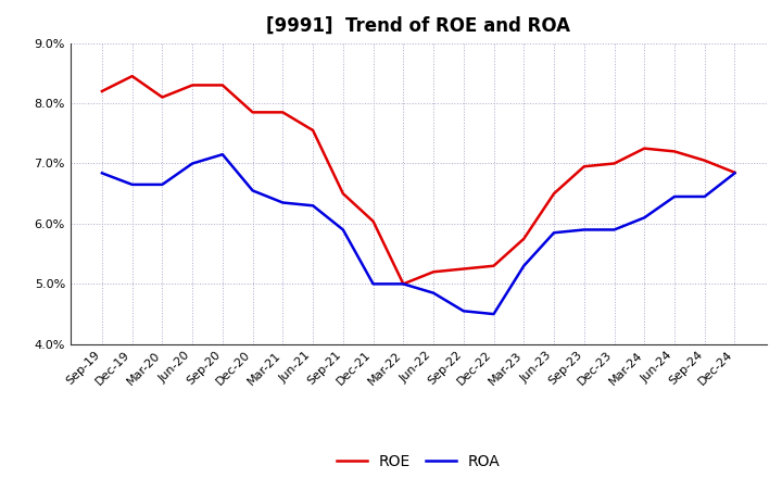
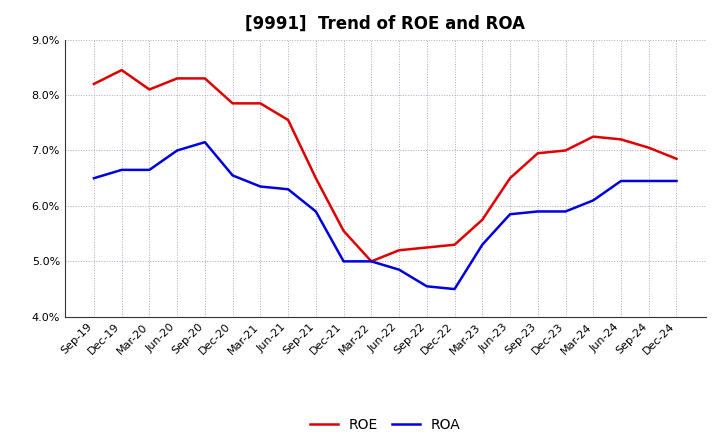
ROA/Sep-19: 6.84% -> 6.50%
ROE/Dec-21: 6.04% -> 5.55%
ROA/Dec-24: 6.84% -> 6.45%
